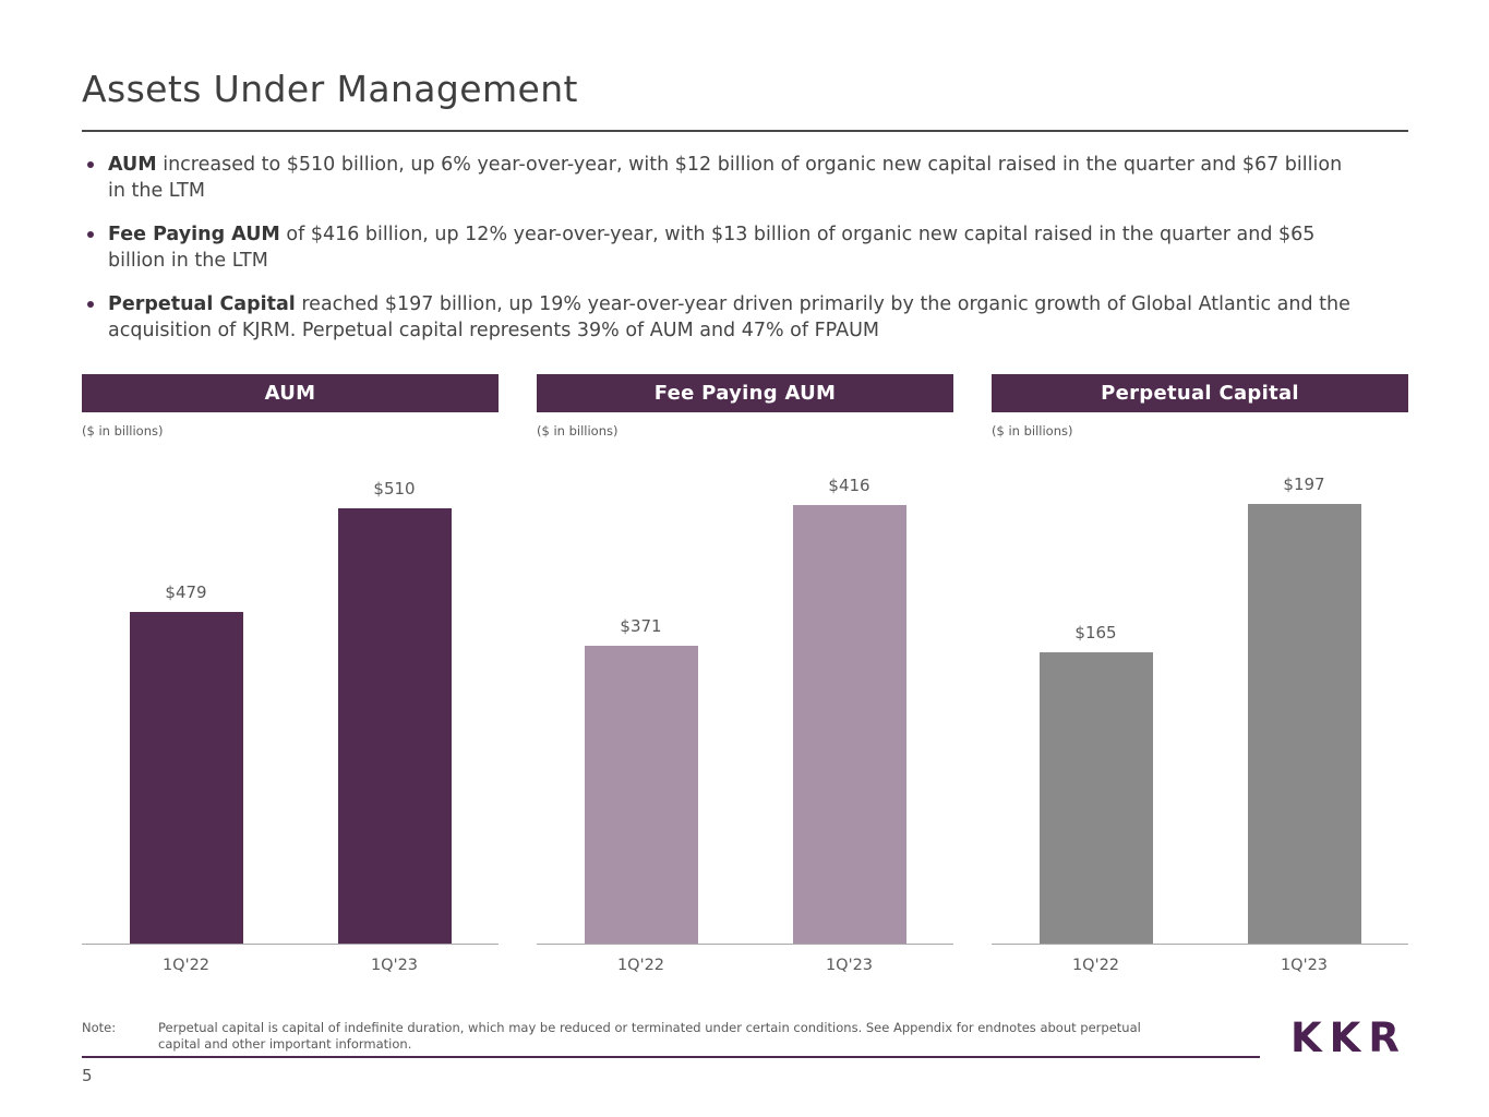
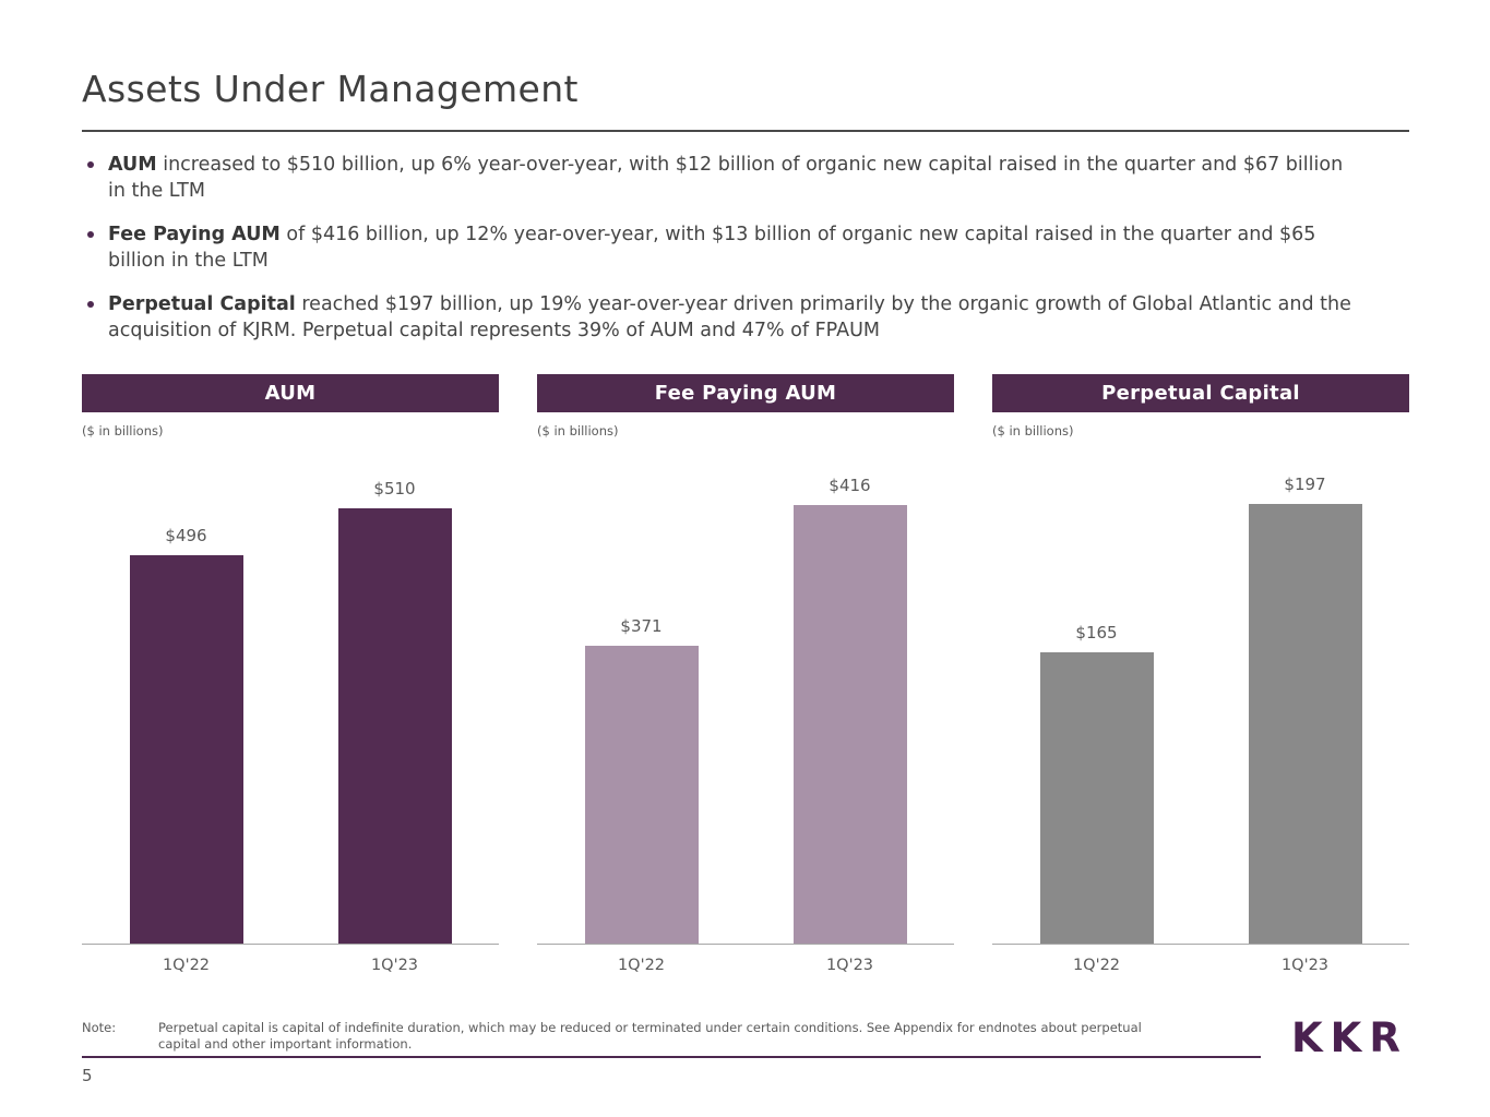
AUM/1Q'22: $479 -> $496
